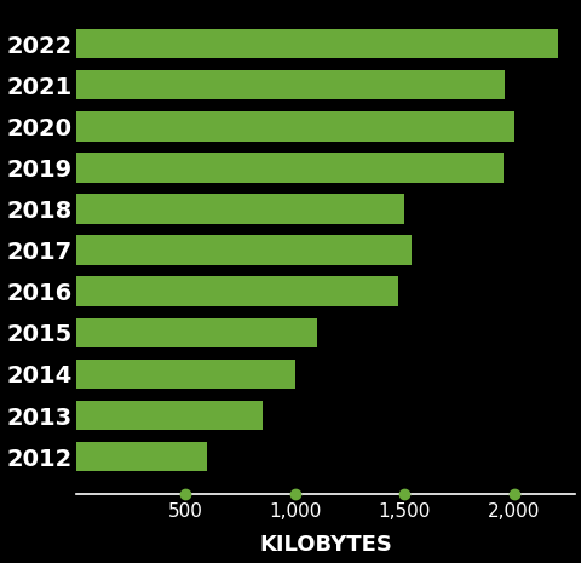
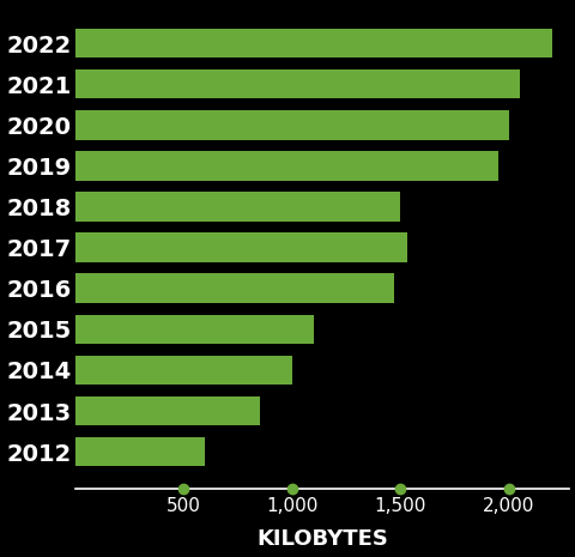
2021: 1,960 -> 2,050
